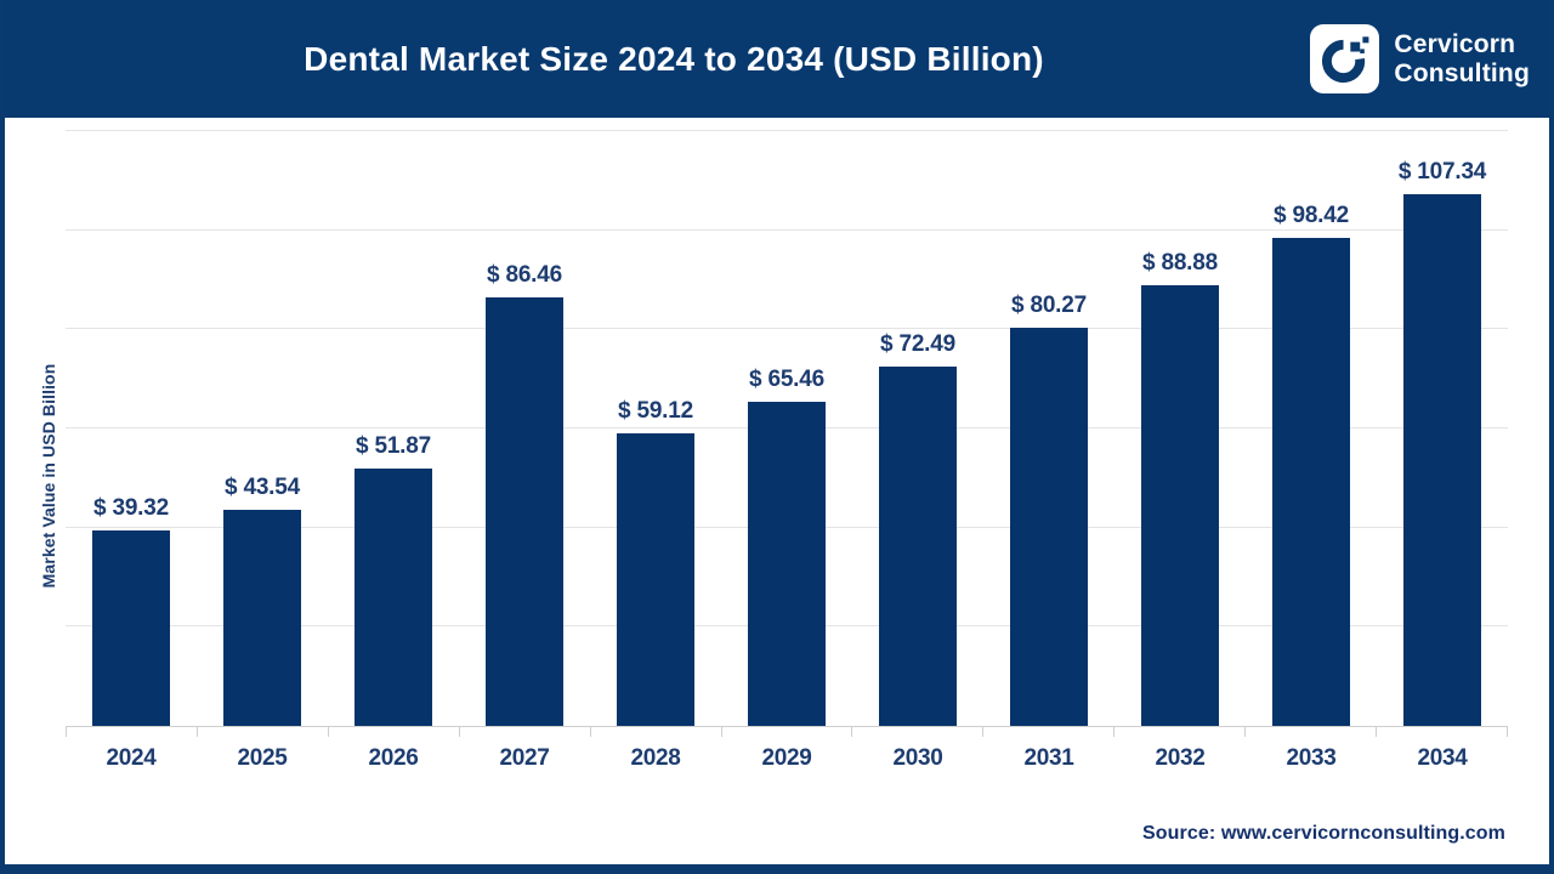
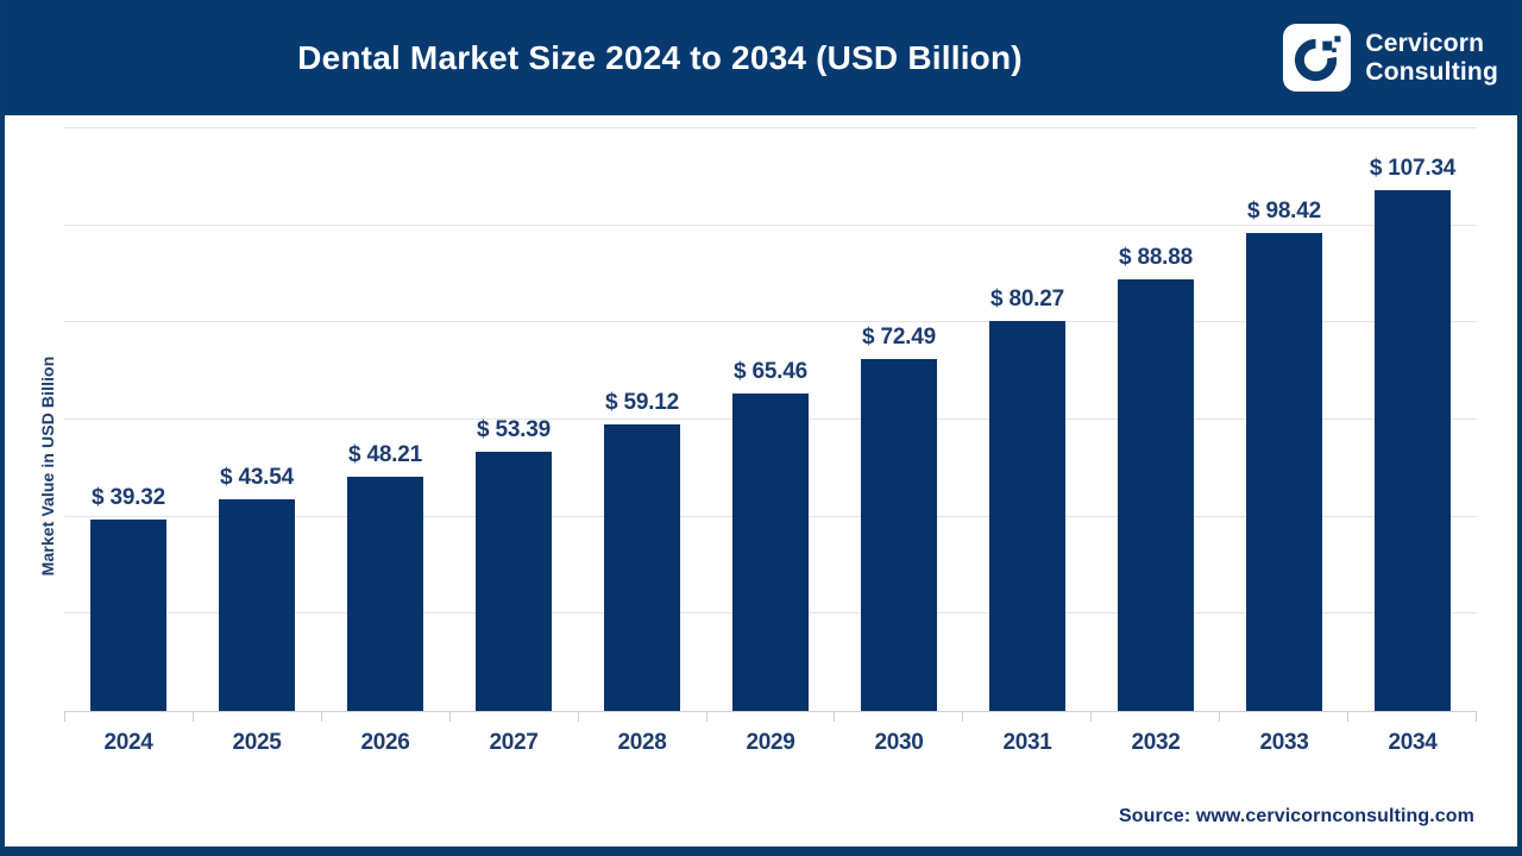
2026: 51.87 -> 48.21
2027: 86.46 -> 53.39
